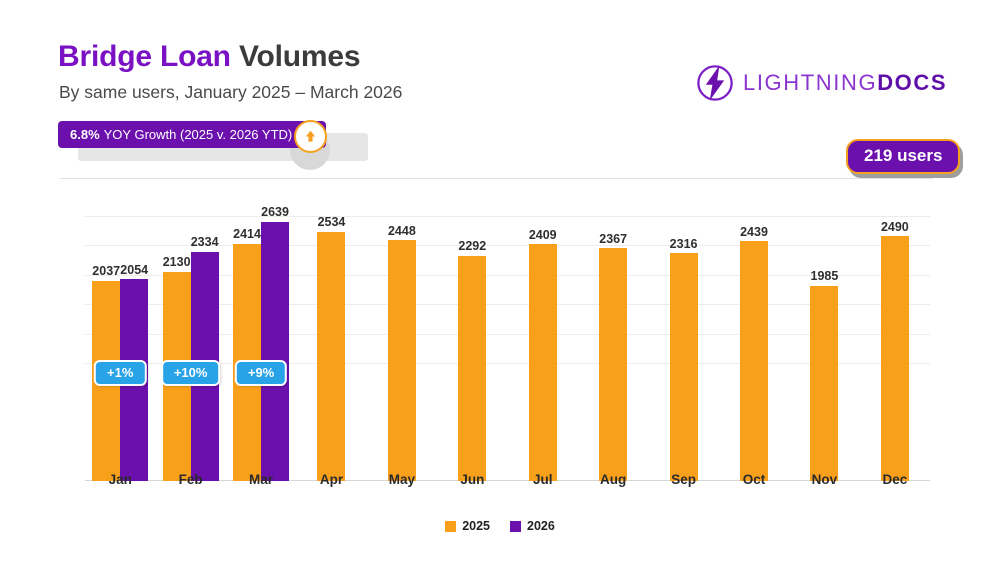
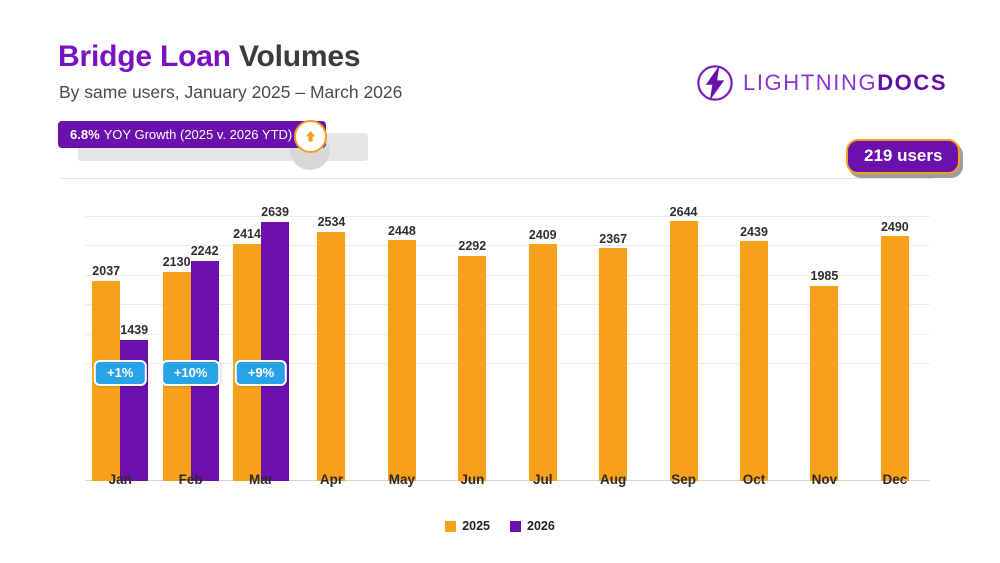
2026/Jan: 2054 -> 1439
2026/Feb: 2334 -> 2242
2025/Sep: 2316 -> 2644
